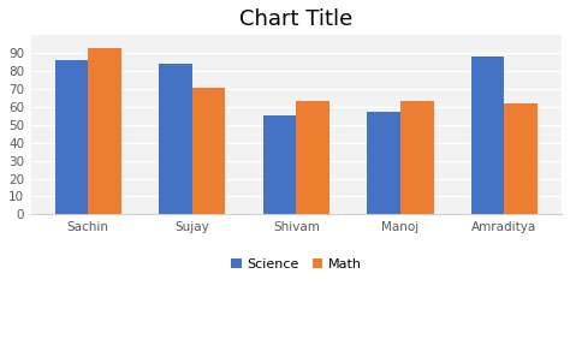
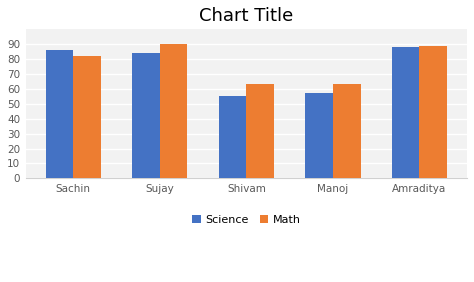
Math/Sachin: 93 -> 82
Math/Sujay: 71 -> 90
Math/Amraditya: 62 -> 89
